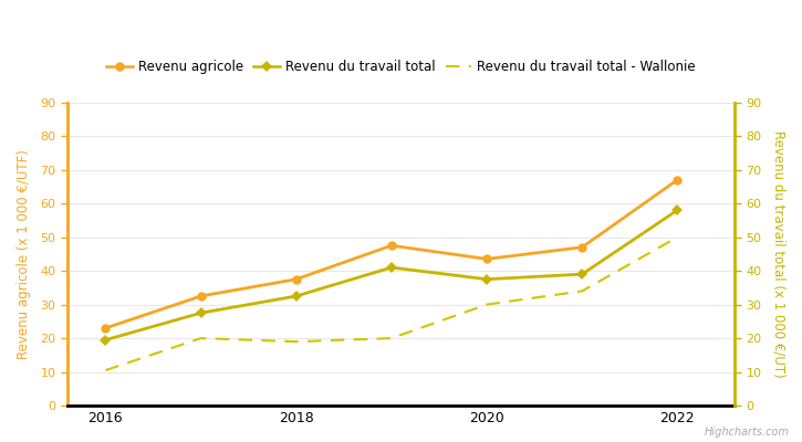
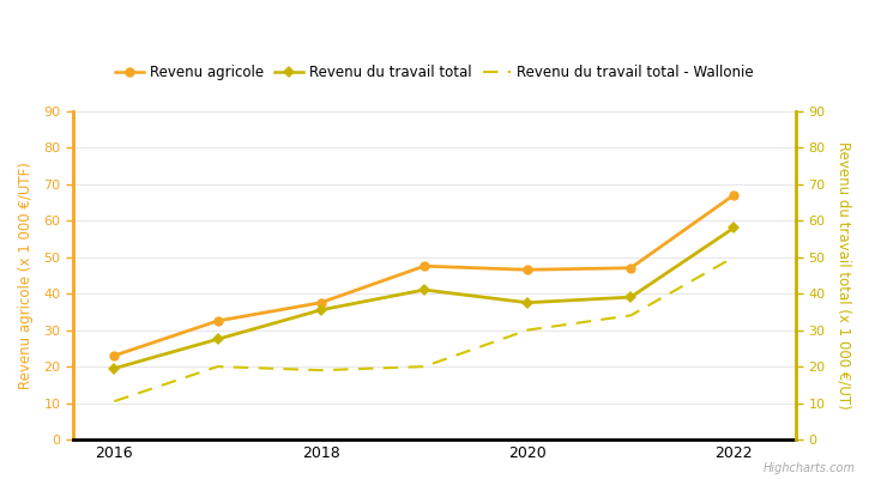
Revenu du travail total/2018: 32.5 -> 35.5
Revenu agricole/2020: 43.5 -> 46.5
